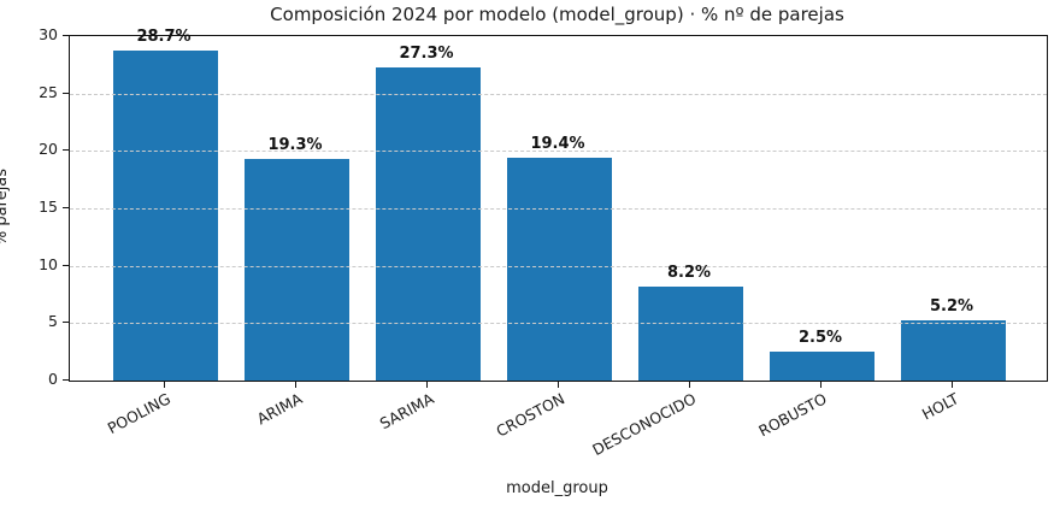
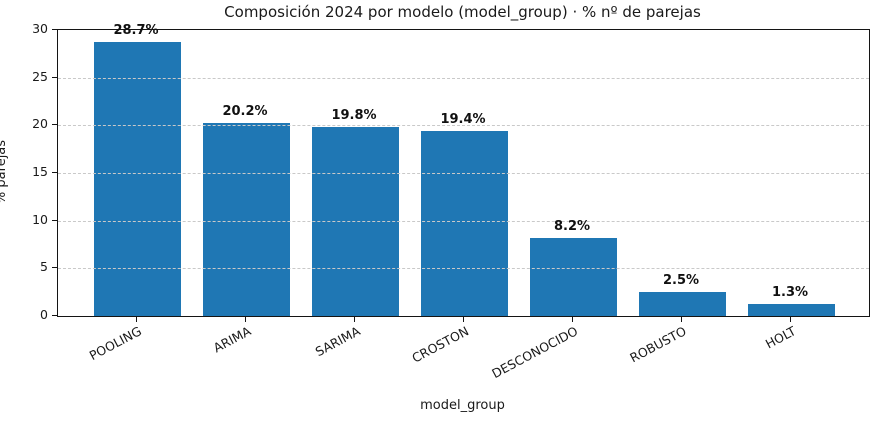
ARIMA: 19.3% -> 20.2%
SARIMA: 27.3% -> 19.8%
HOLT: 5.2% -> 1.3%
